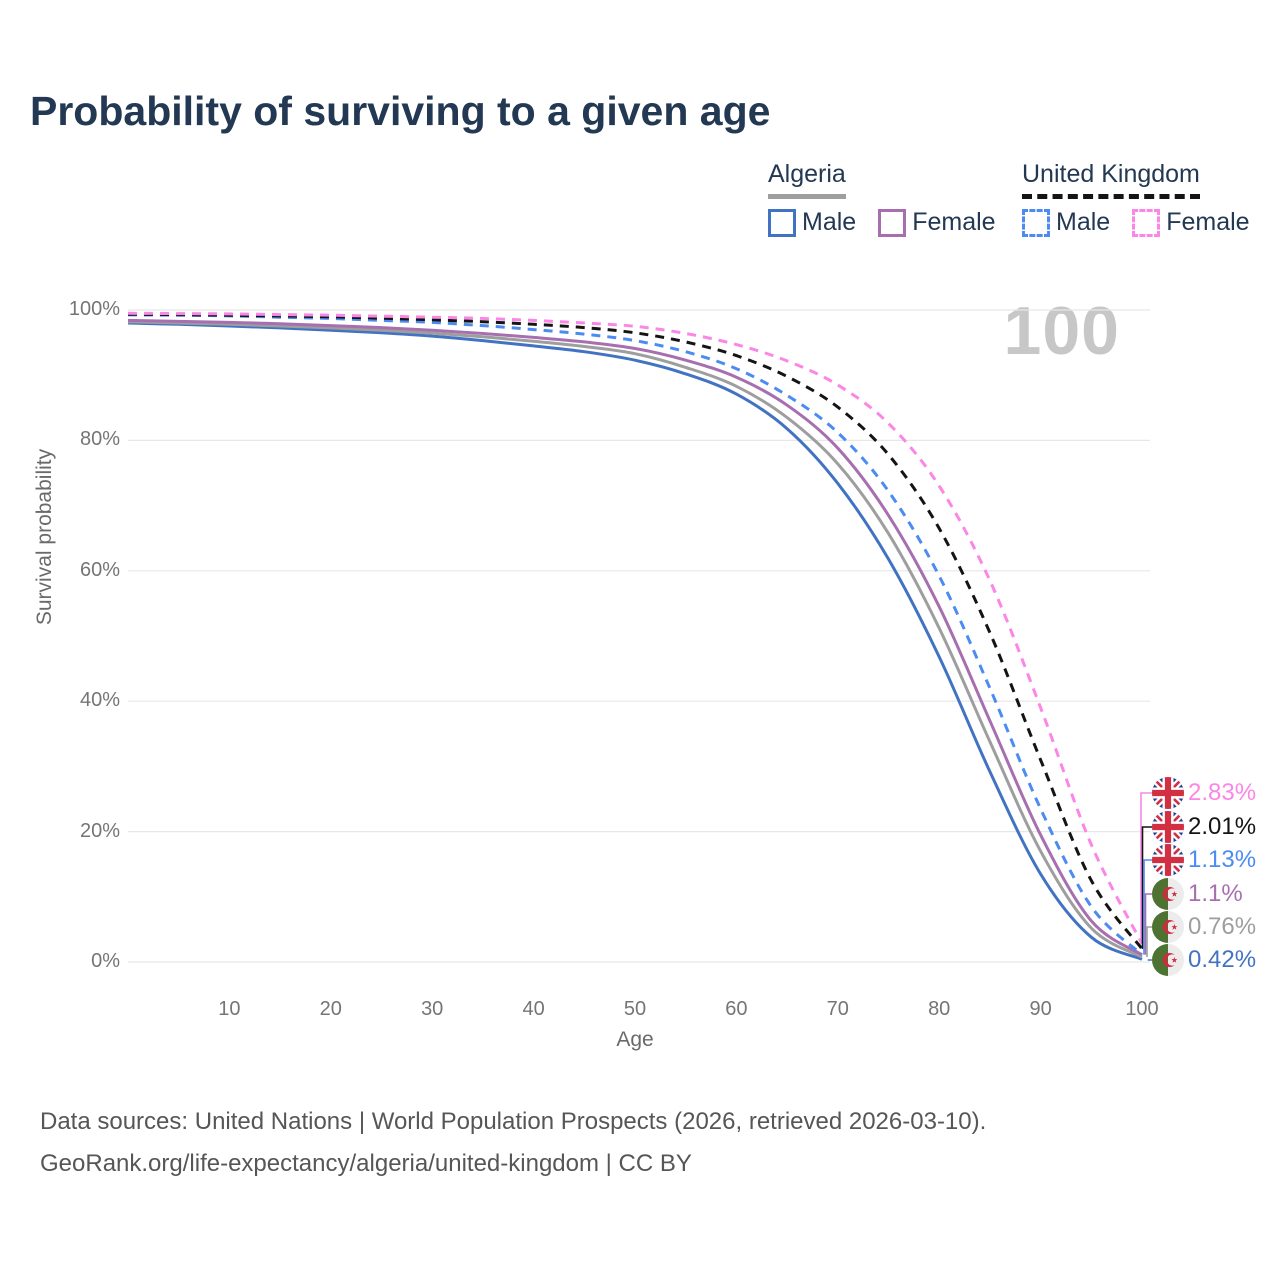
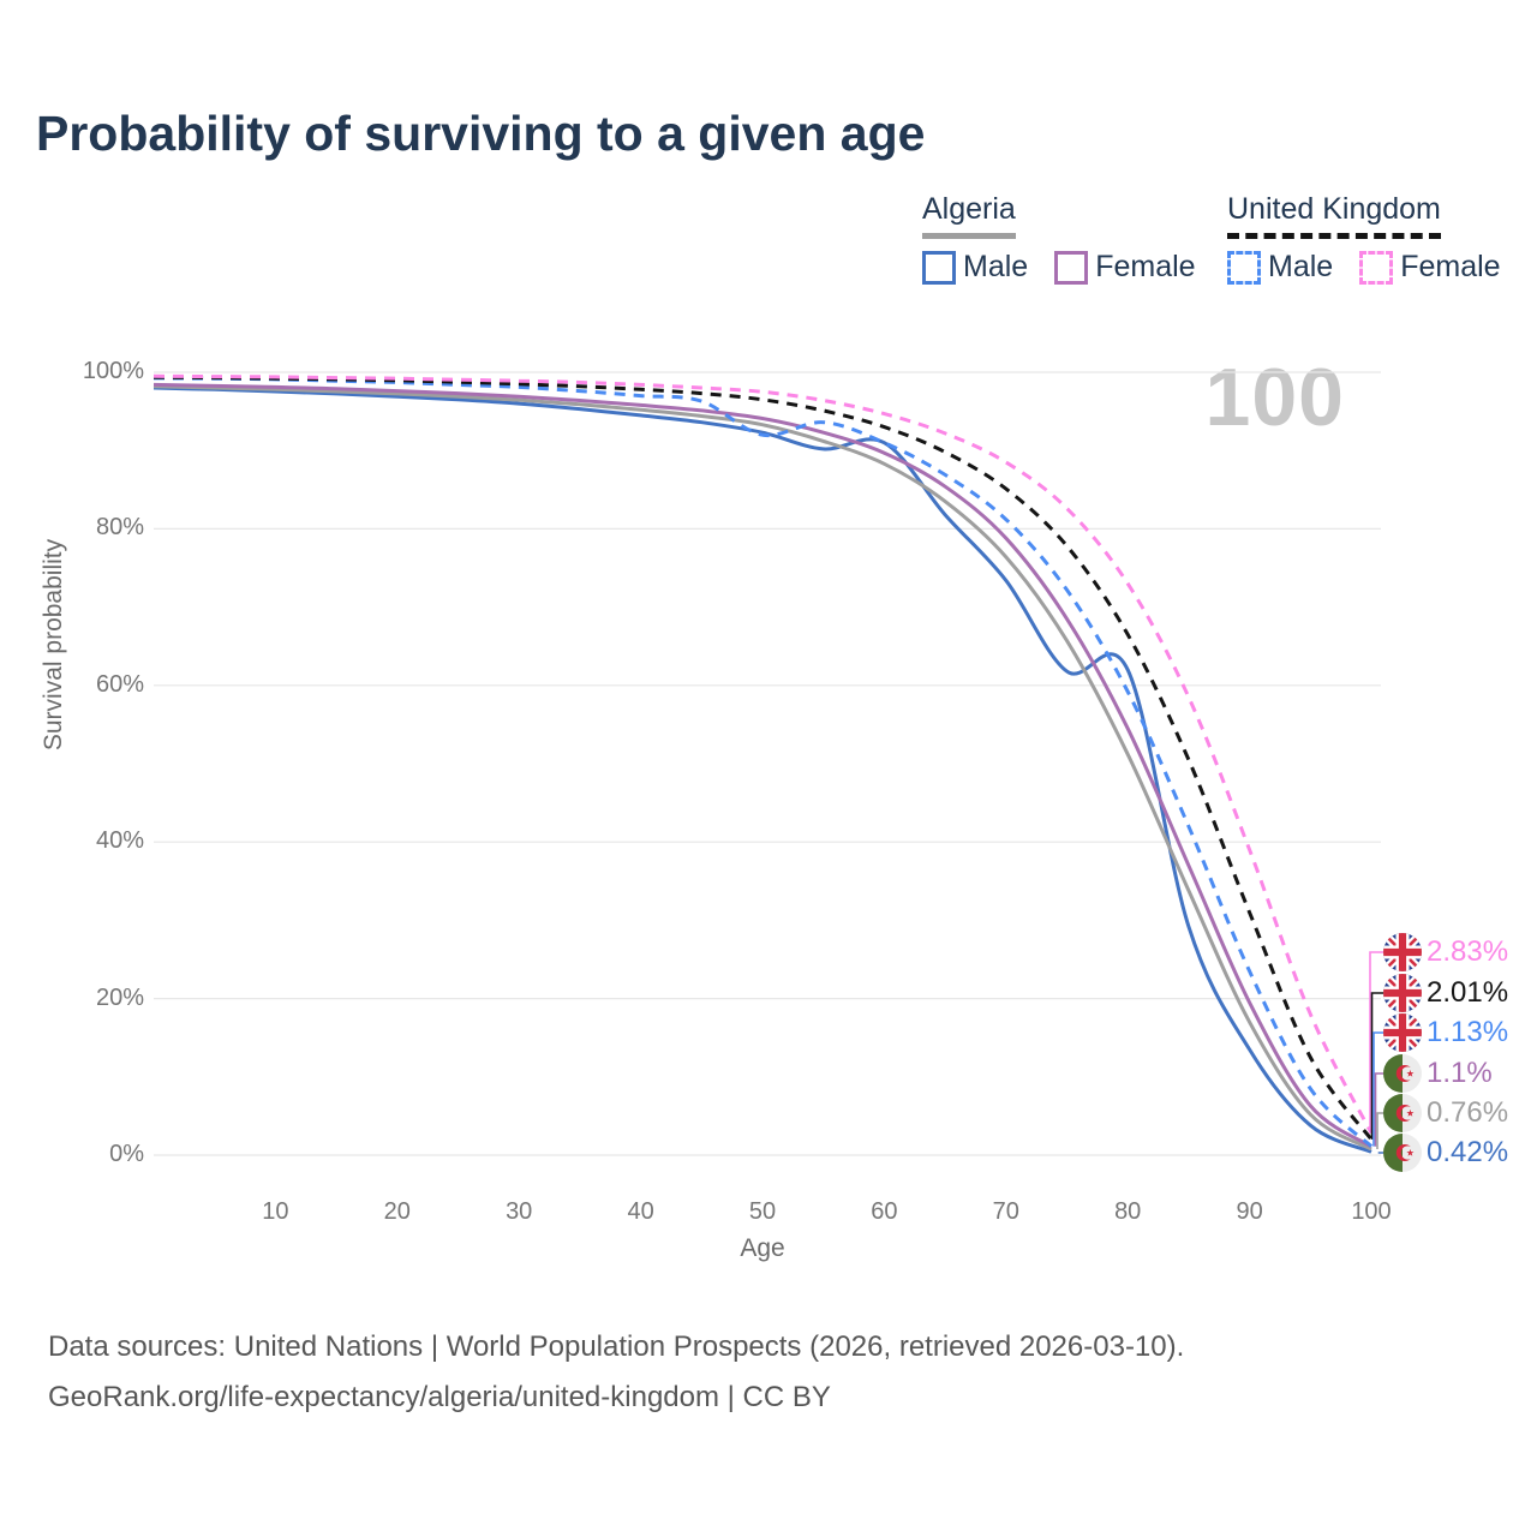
United Kingdom Male/50: 95% -> 92%
Algeria Male/60: 87% -> 91%
Algeria Male/80: 47% -> 62%
